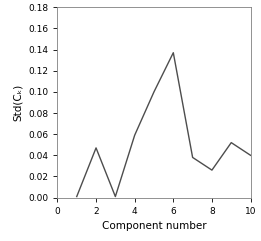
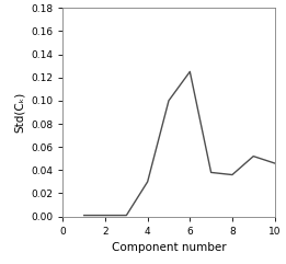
2: 0.047 -> 0.001
4: 0.059 -> 0.030
6: 0.137 -> 0.125
8: 0.026 -> 0.036
10: 0.040 -> 0.046
